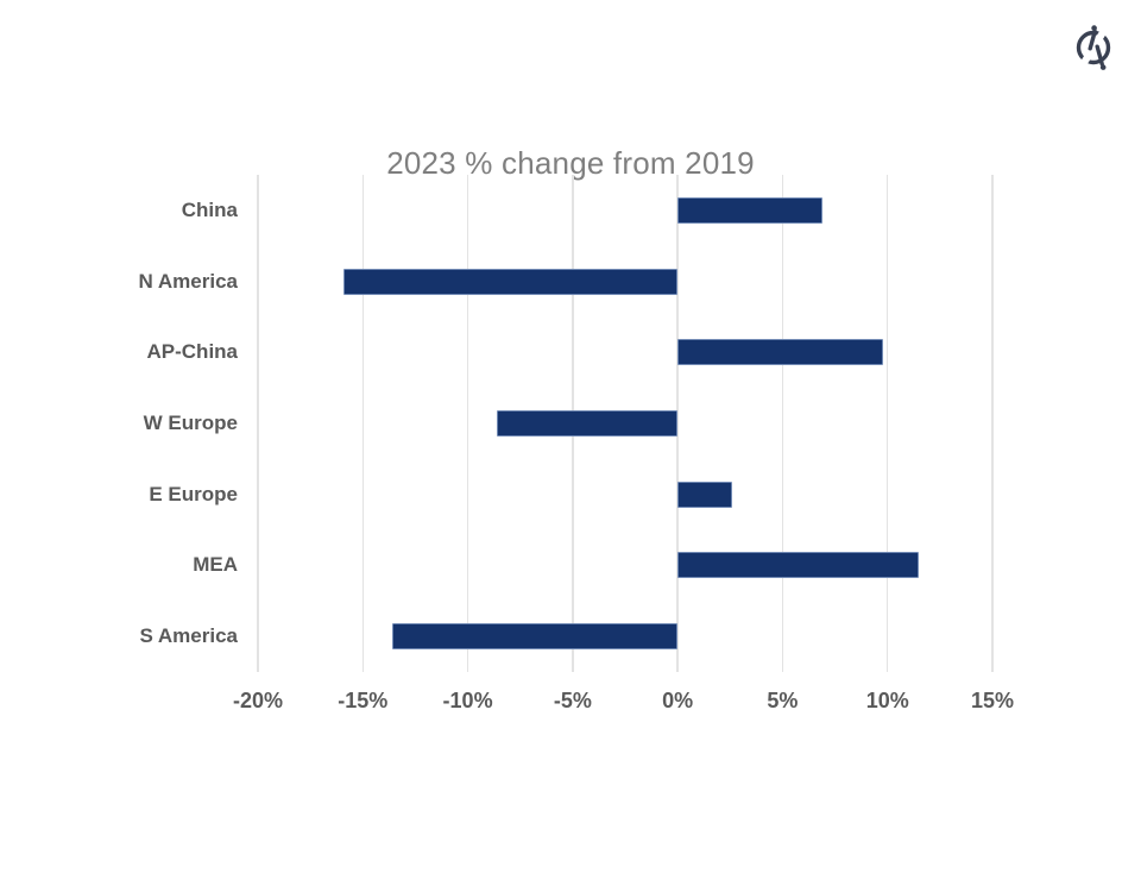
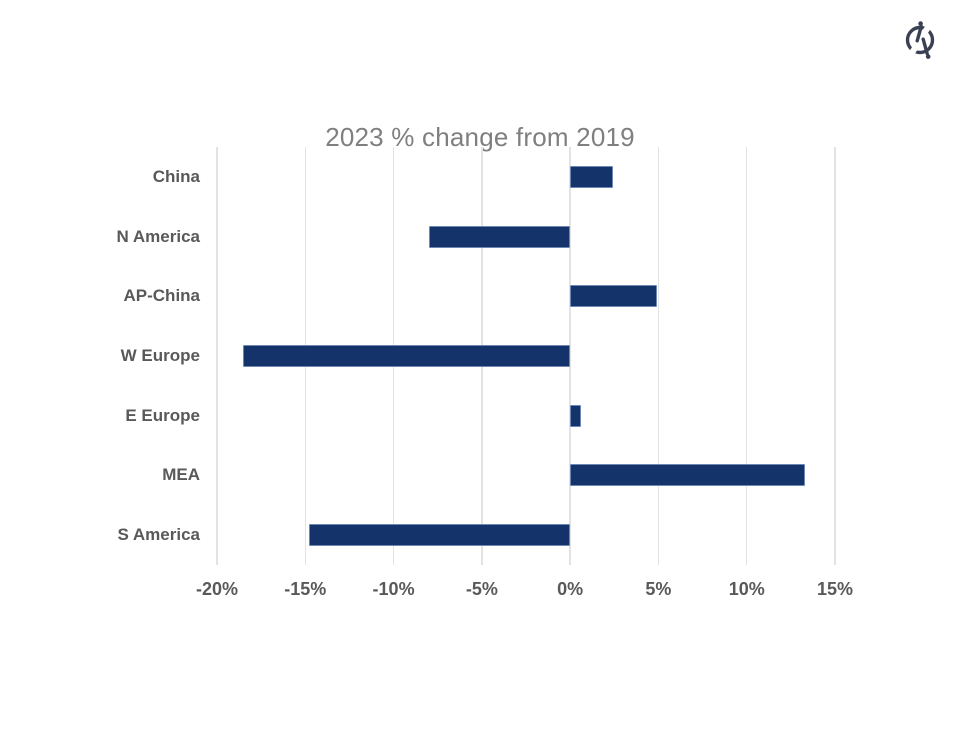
China: 6.9% -> 2.4%
N America: -15.9% -> -8.0%
AP-China: 9.8% -> 4.9%
W Europe: -8.6% -> -18.5%
E Europe: 2.6% -> 0.6%
MEA: 11.5% -> 13.3%
S America: -13.6% -> -14.8%
